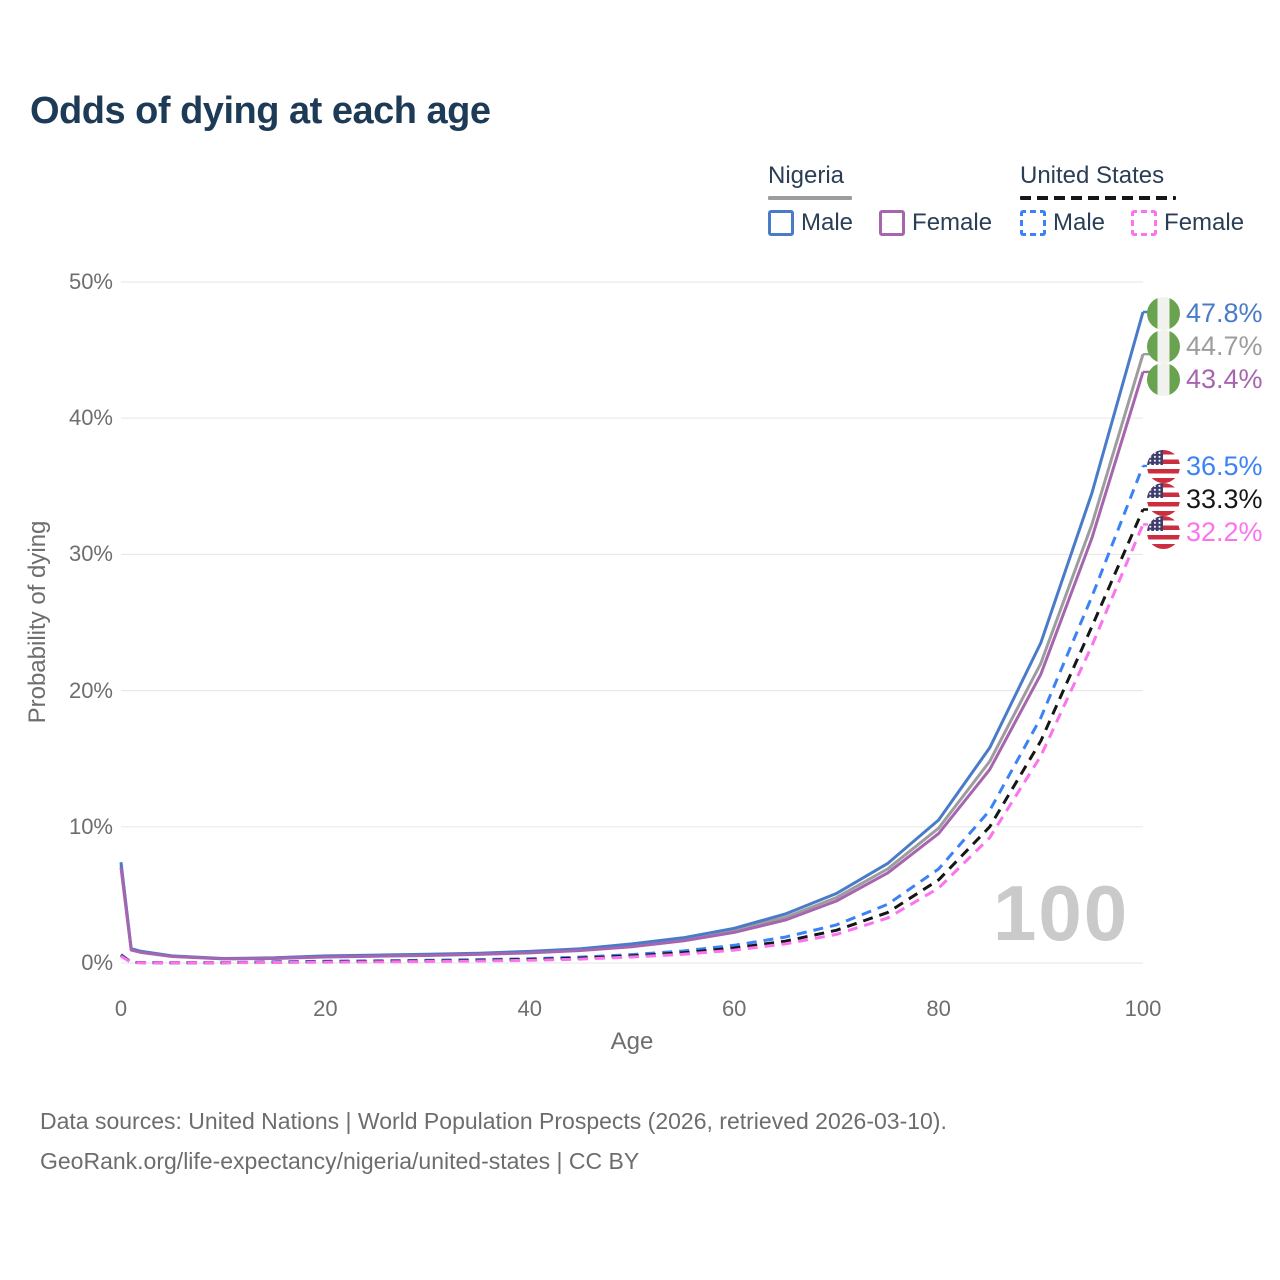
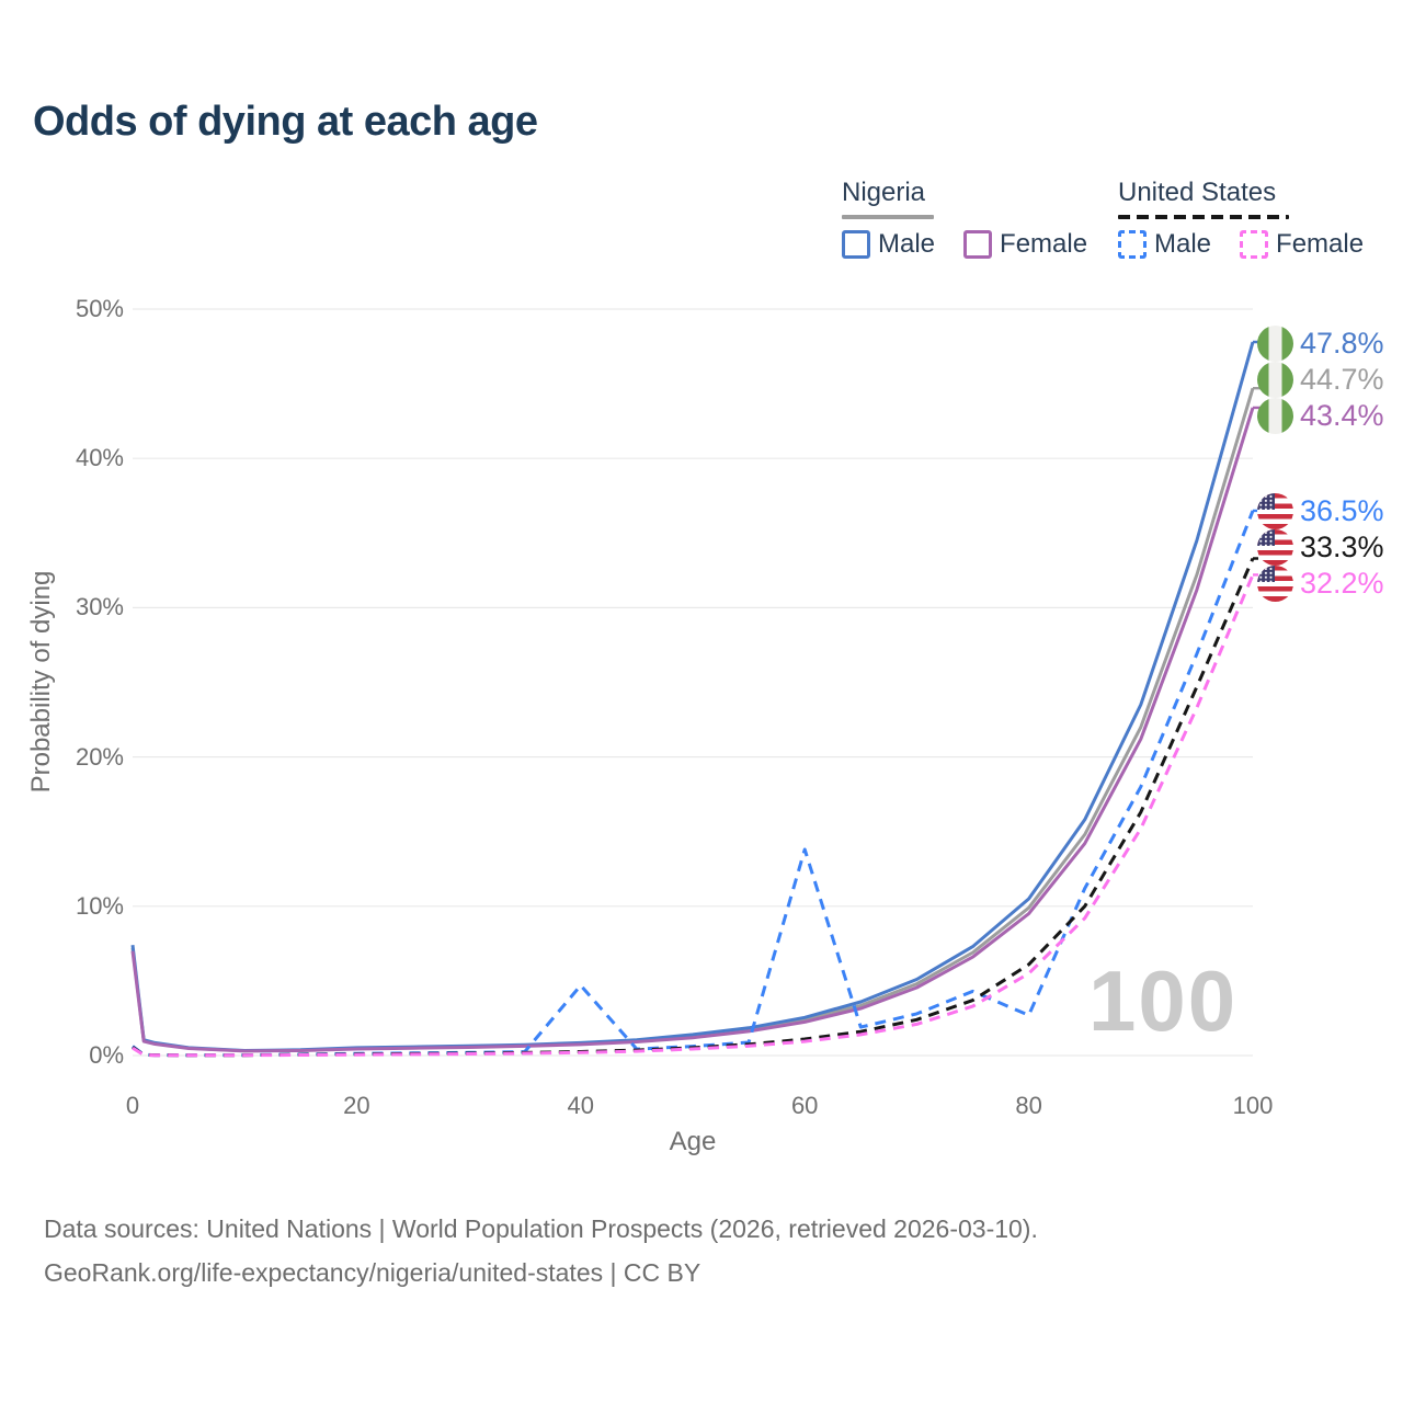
United States Male/40: 0.3% -> 4.7%
United States Male/60: 1.3% -> 13.8%
United States Male/80: 6.9% -> 2.7%
